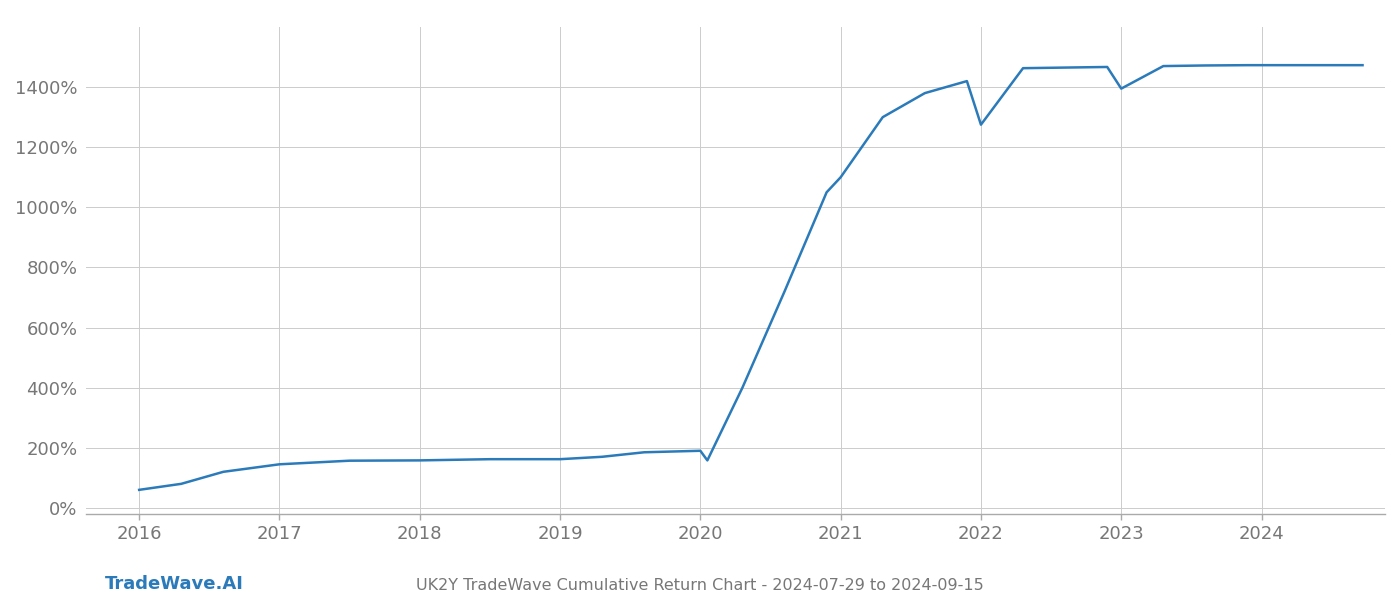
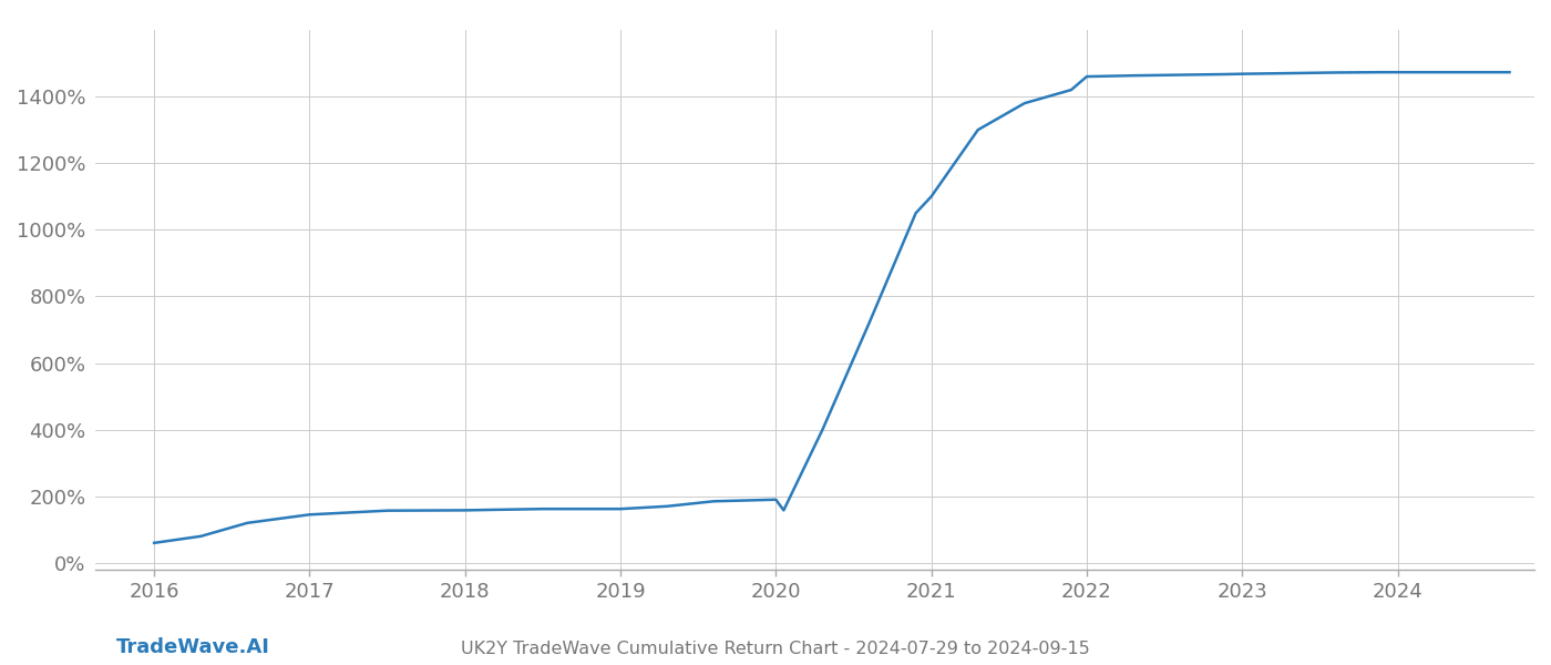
2022: 1275% -> 1460%
2023: 1395% -> 1468%
